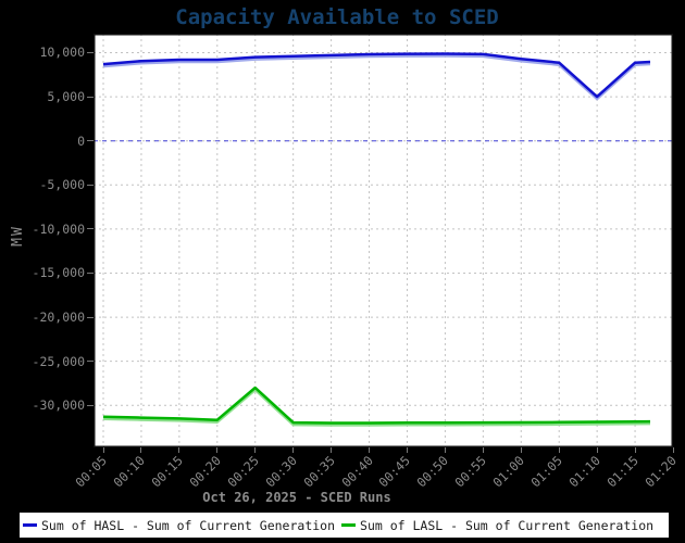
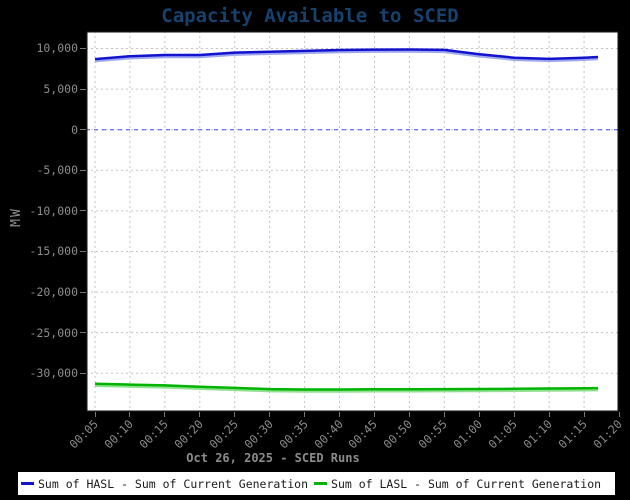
Sum of LASL - Sum of Current Generation/00:25: -28000 -> -32000
Sum of HASL - Sum of Current Generation/01:10: 5000 -> 9000
